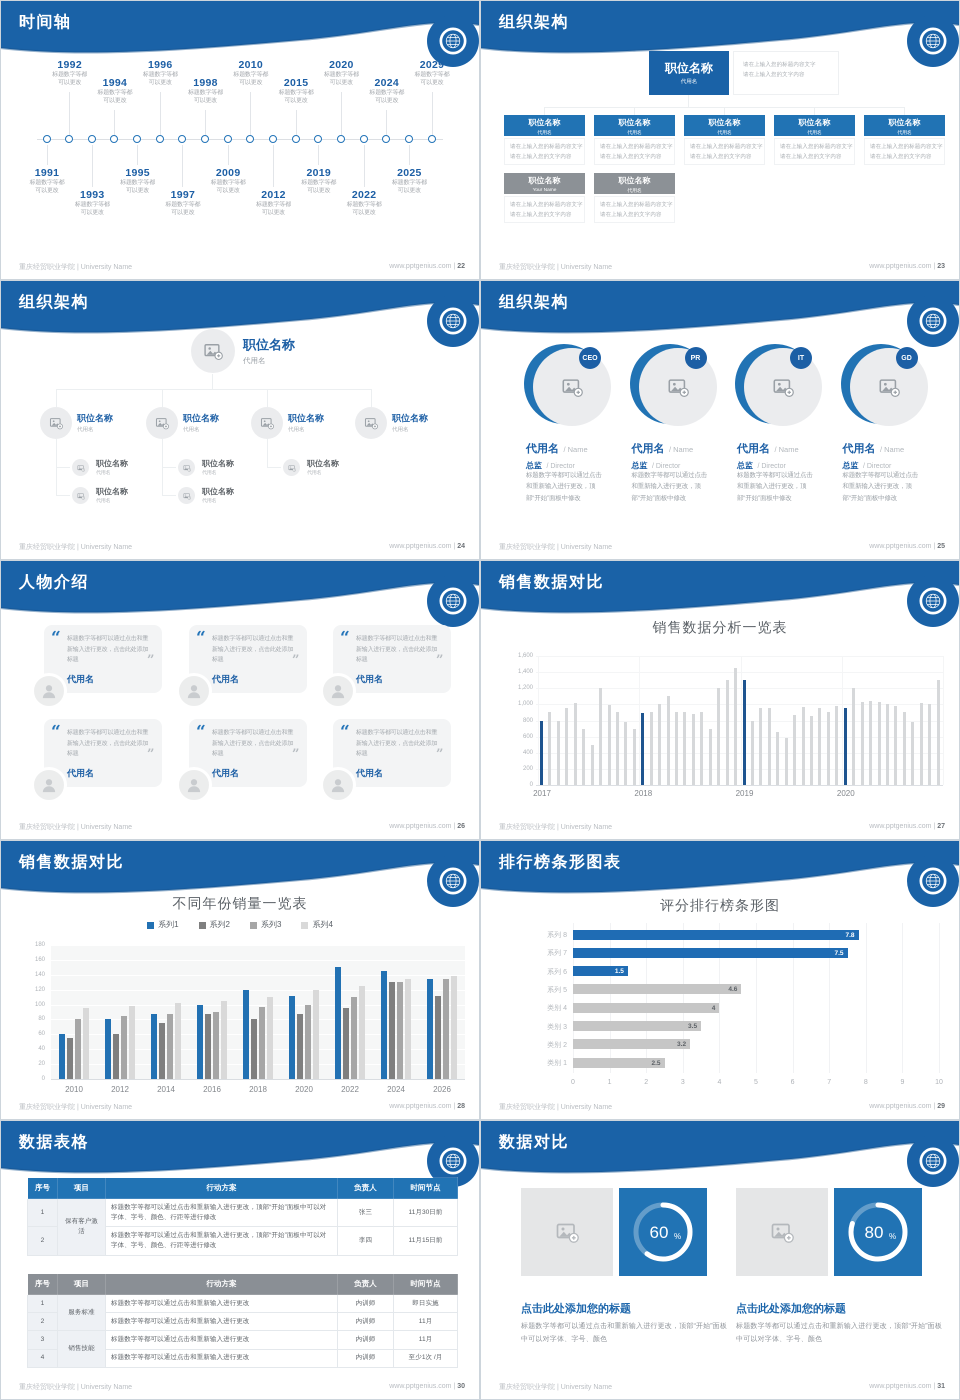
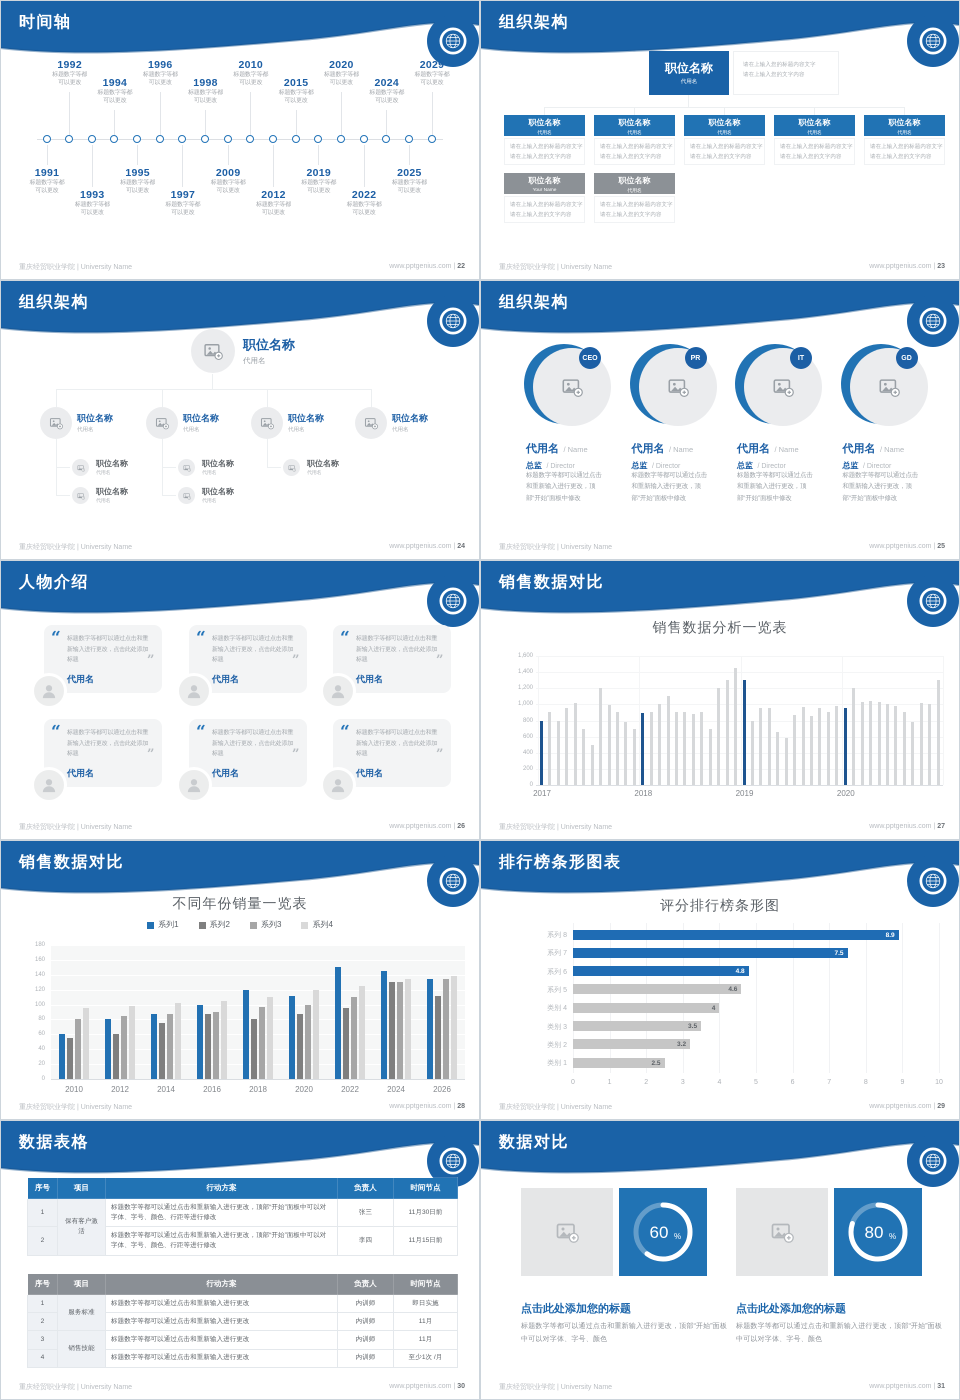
评分排行榜条形图/系列 8: 7.8 -> 8.9
评分排行榜条形图/系列 6: 1.5 -> 4.8
